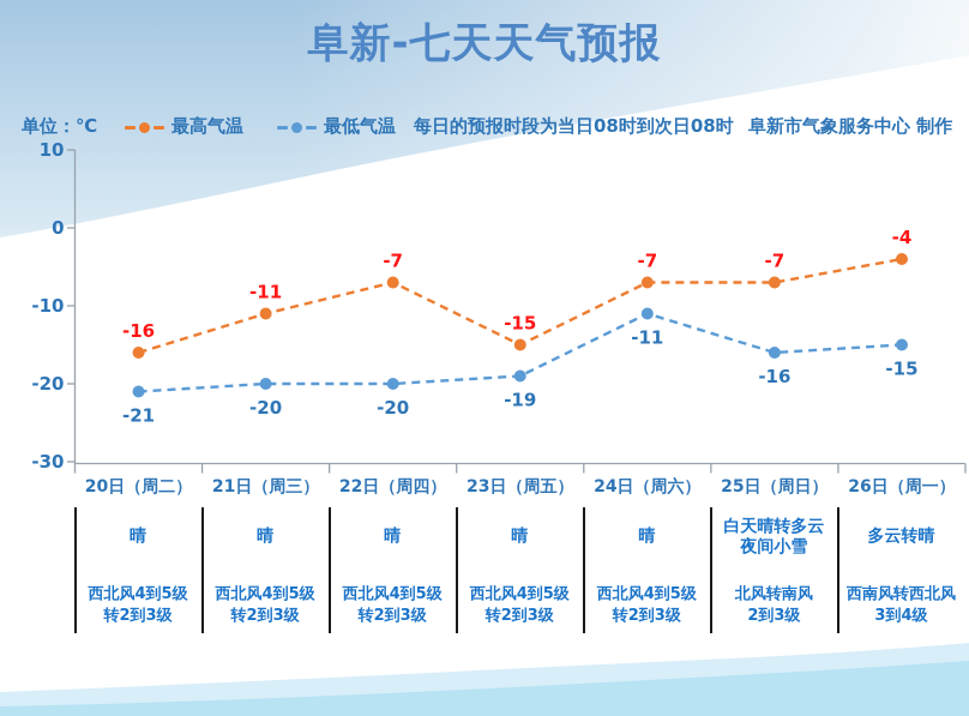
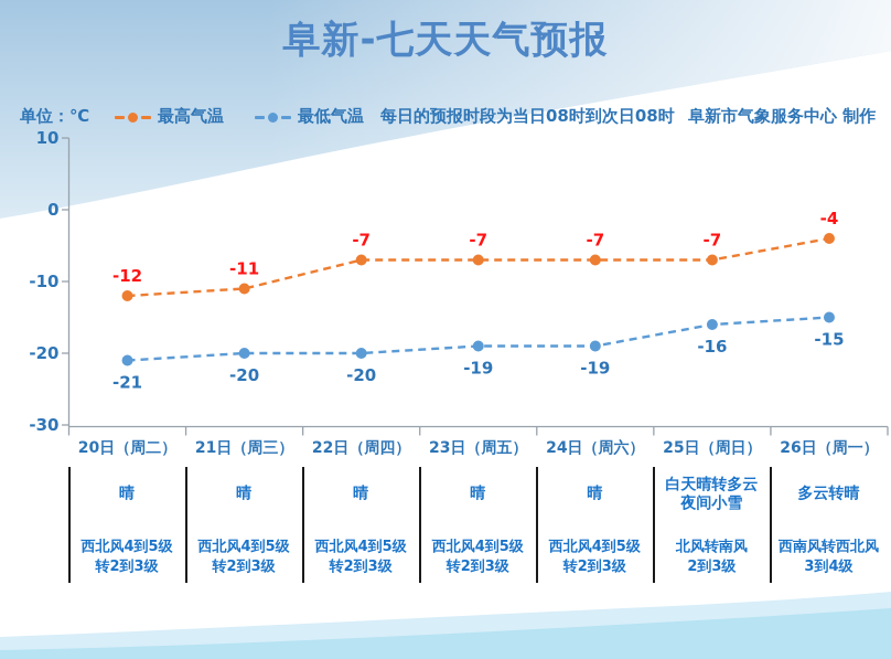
最高气温/20日（周二）: -16 -> -12
最高气温/23日（周五）: -15 -> -7
最低气温/24日（周六）: -11 -> -19
